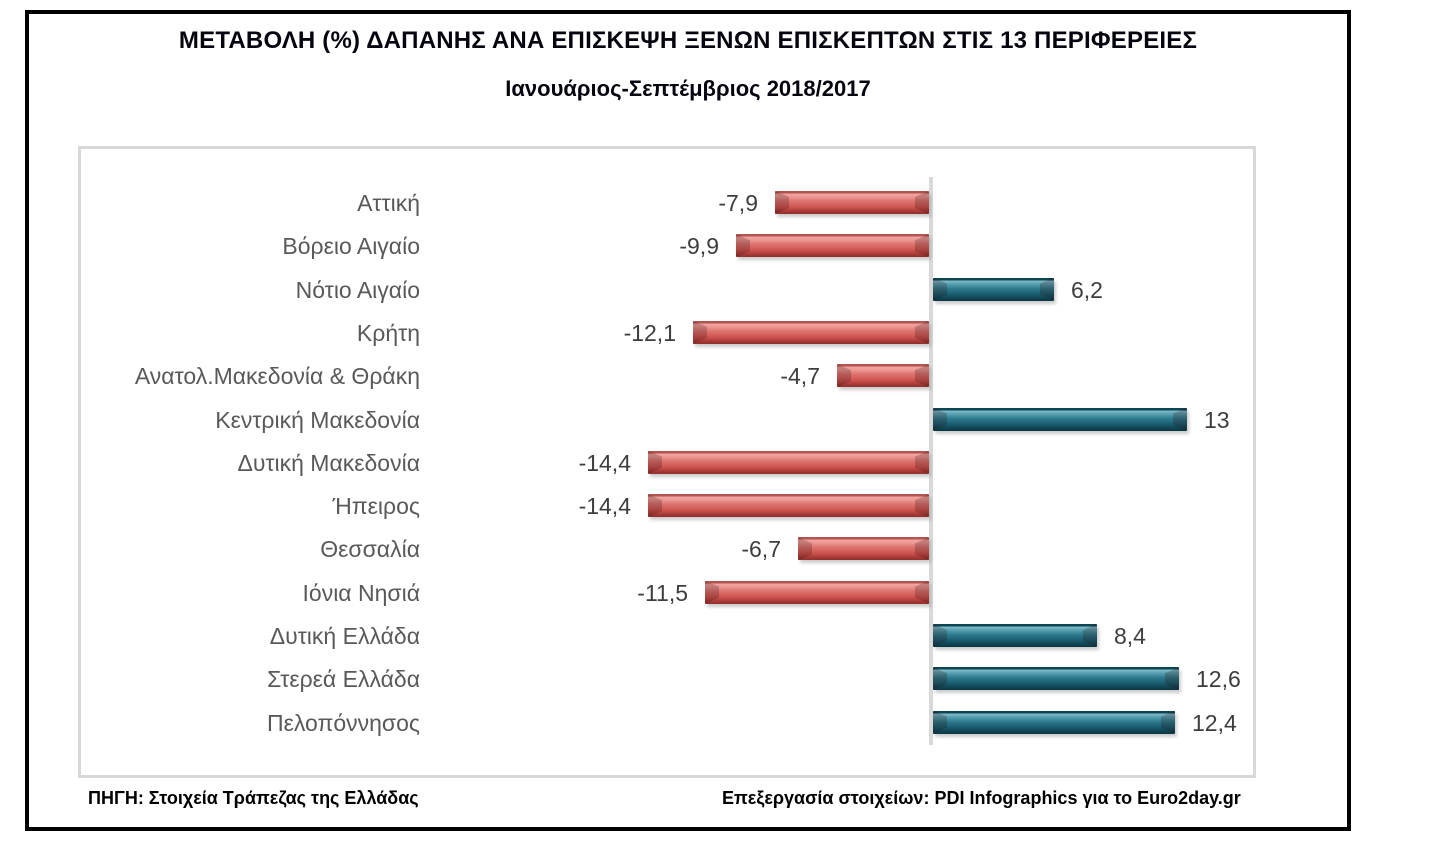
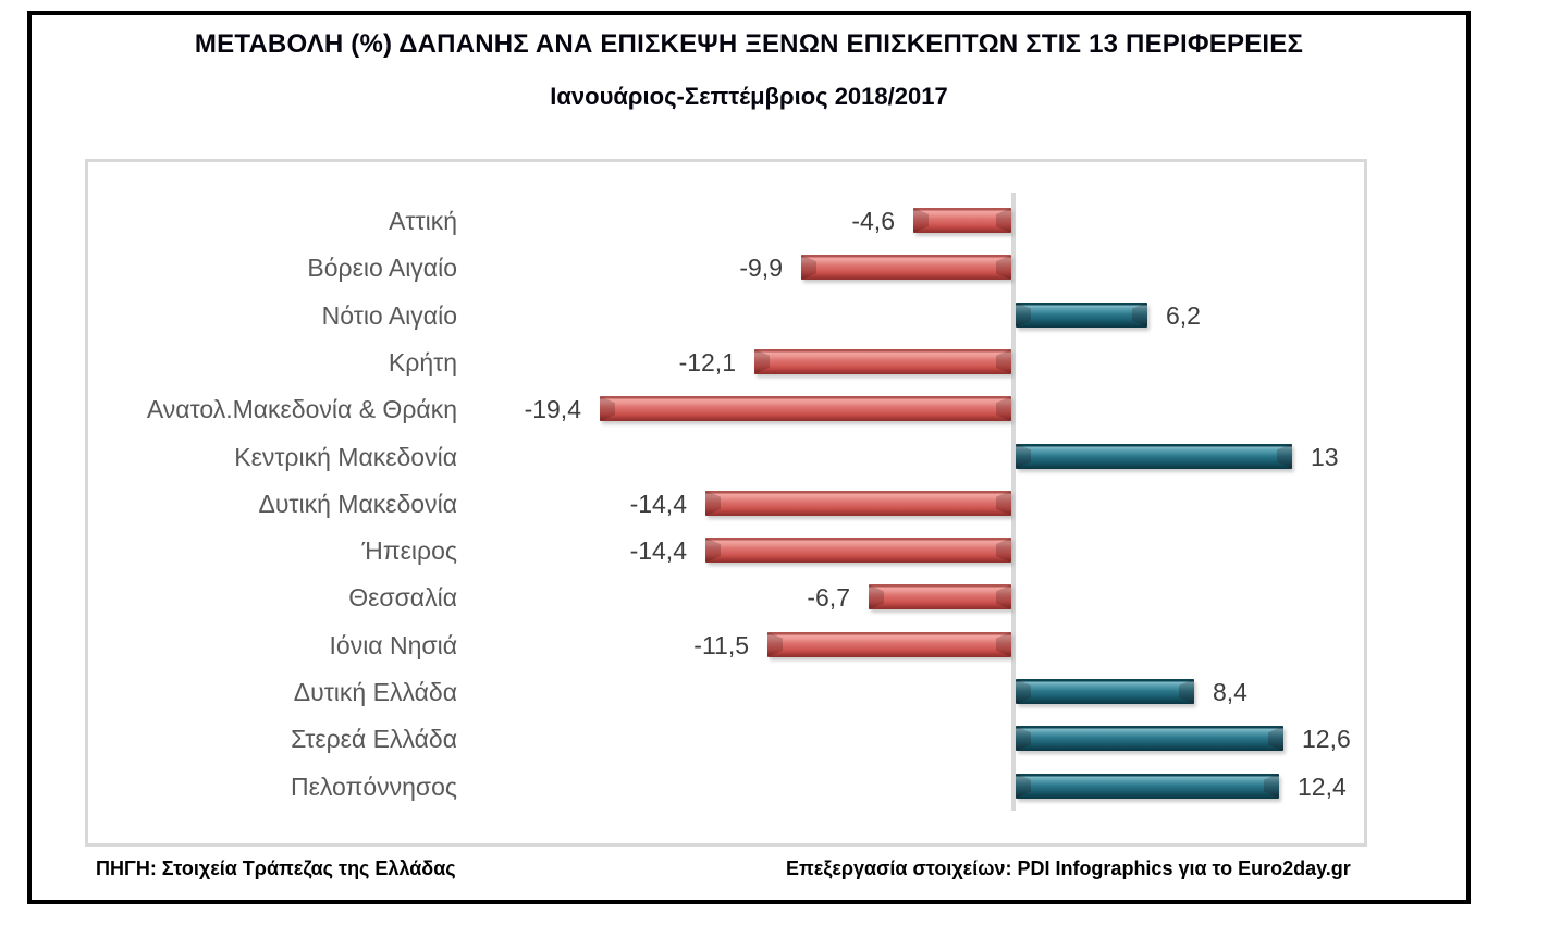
Αττική: -7,9 -> -4,6
Ανατολ.Μακεδονία & Θράκη: -4,7 -> -19,4
